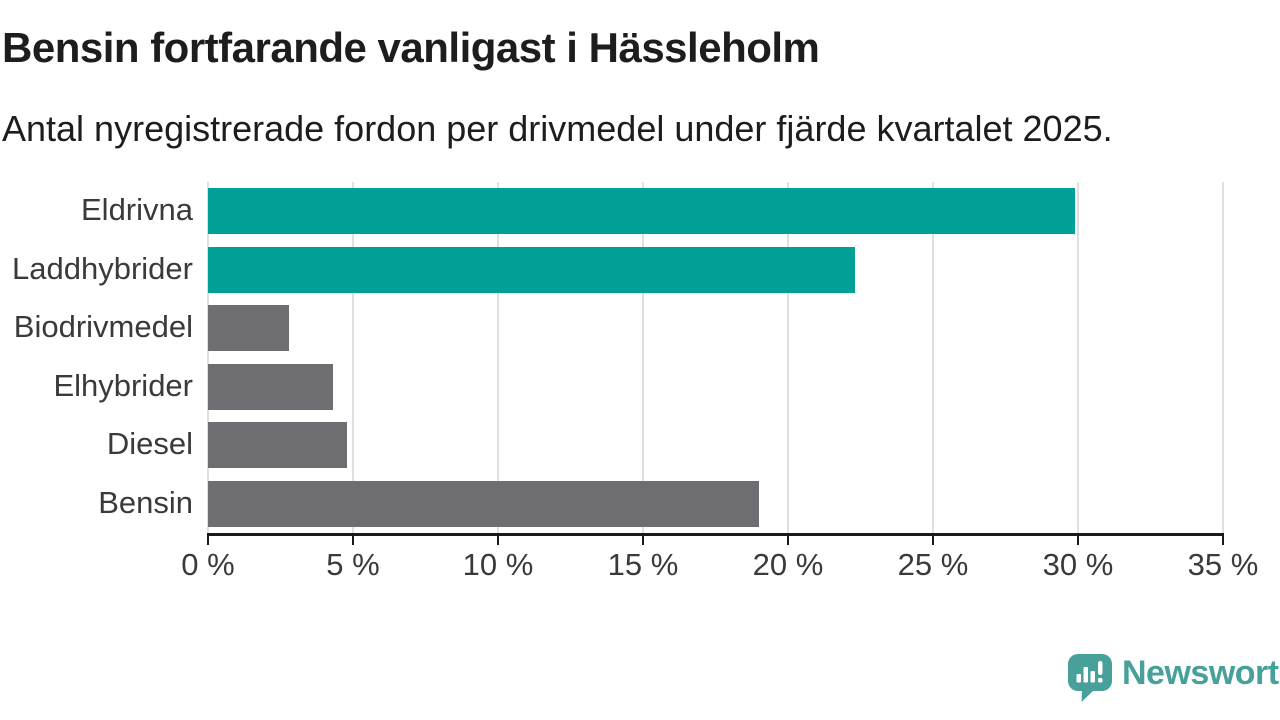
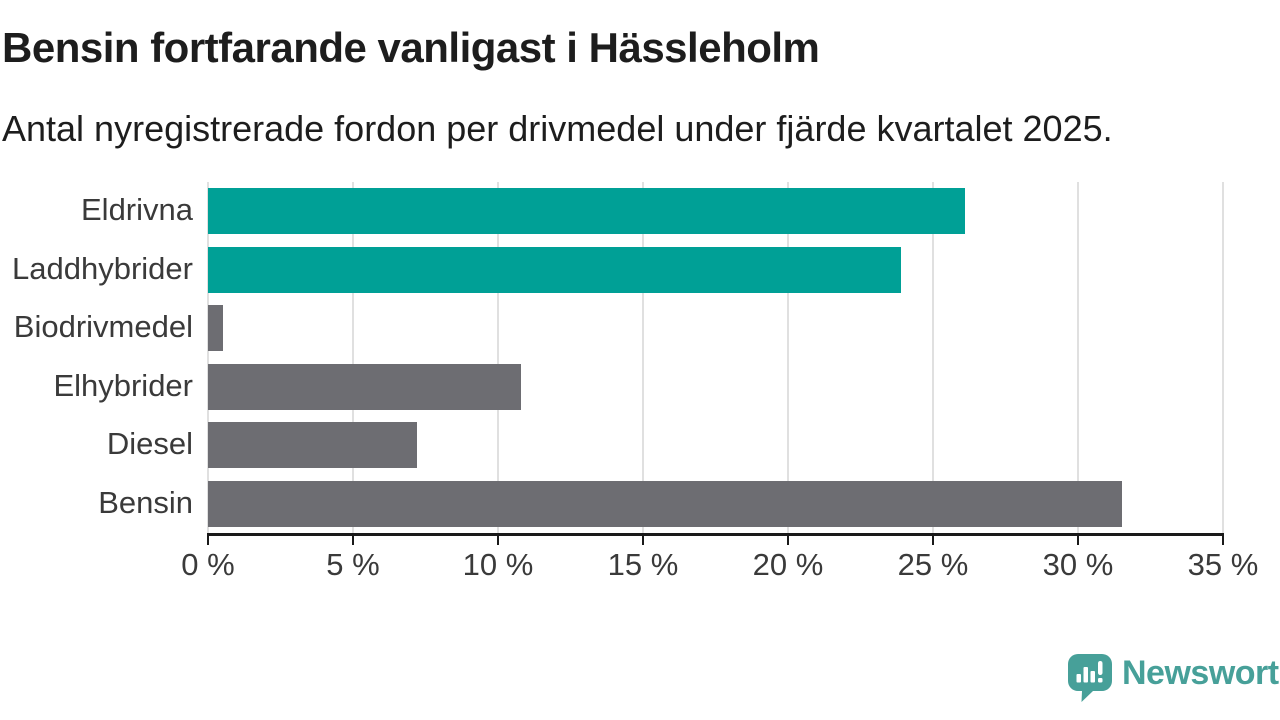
Eldrivna: 29.9% -> 26.1%
Laddhybrider: 22.3% -> 23.9%
Biodrivmedel: 2.8% -> 0.5%
Elhybrider: 4.3% -> 10.8%
Diesel: 4.8% -> 7.2%
Bensin: 19.0% -> 31.5%
